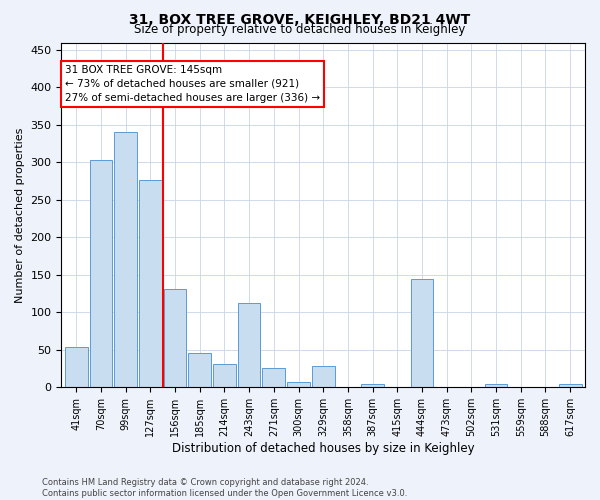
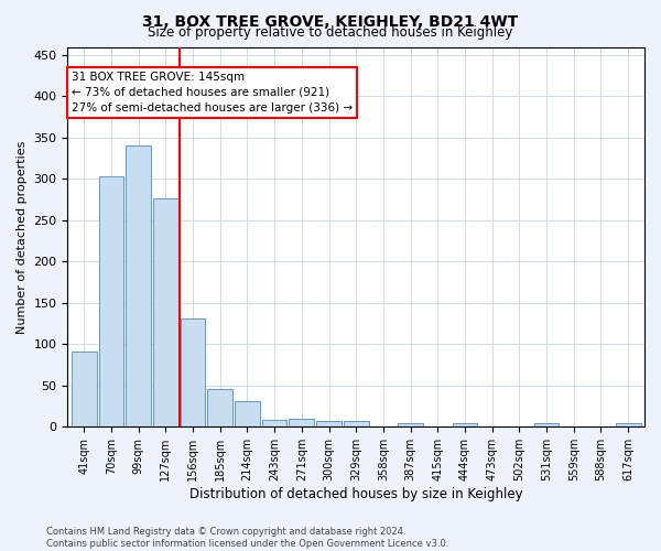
41sqm: 54 -> 91
243sqm: 112 -> 9
271sqm: 26 -> 10
329sqm: 28 -> 7
444sqm: 144 -> 4
